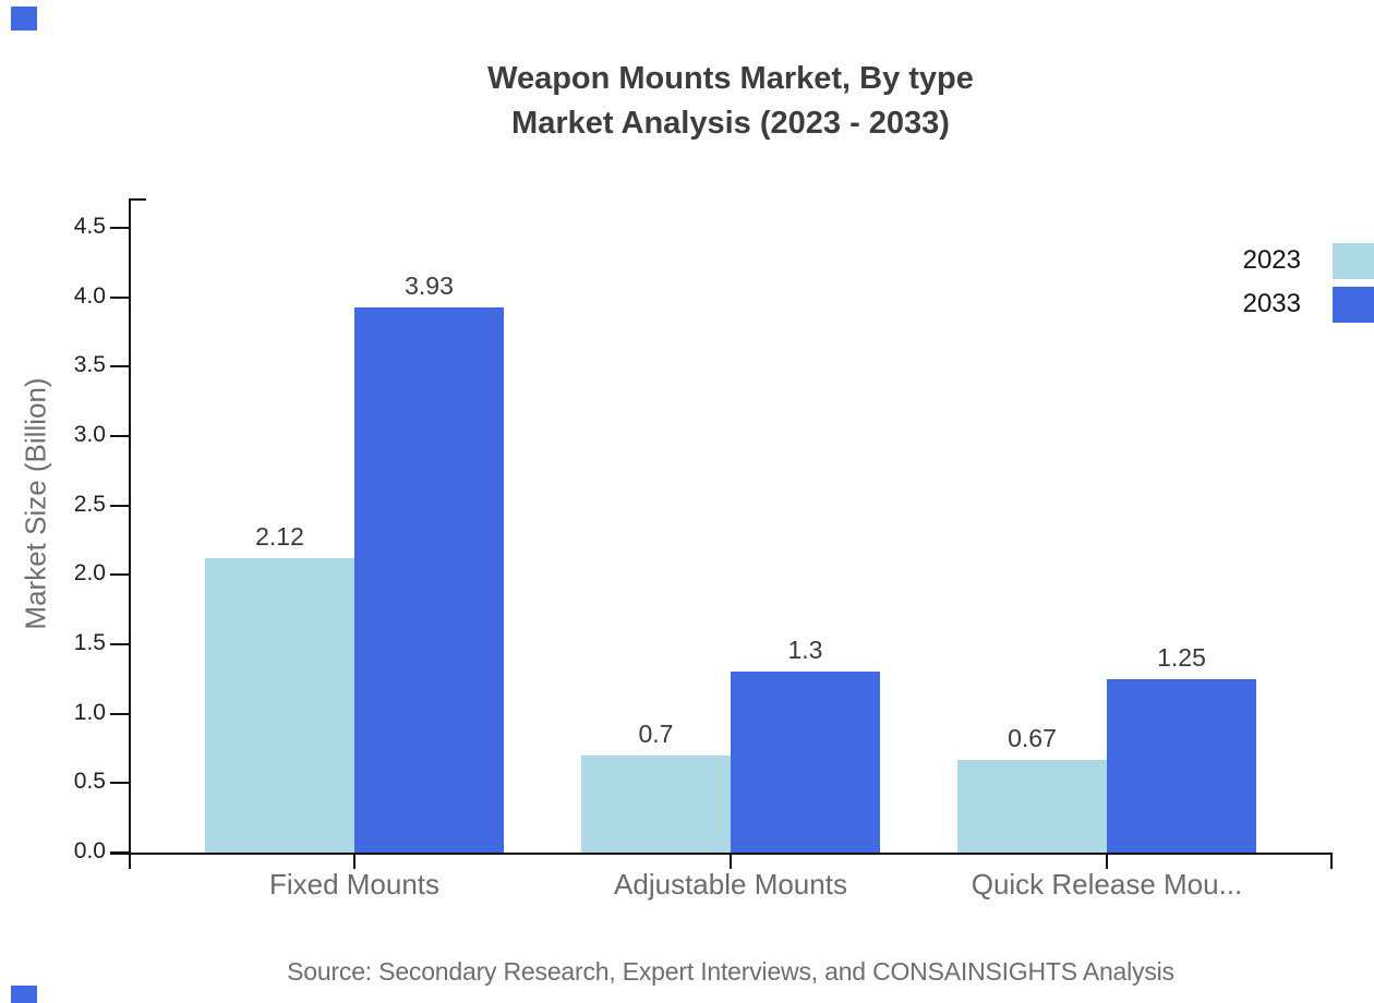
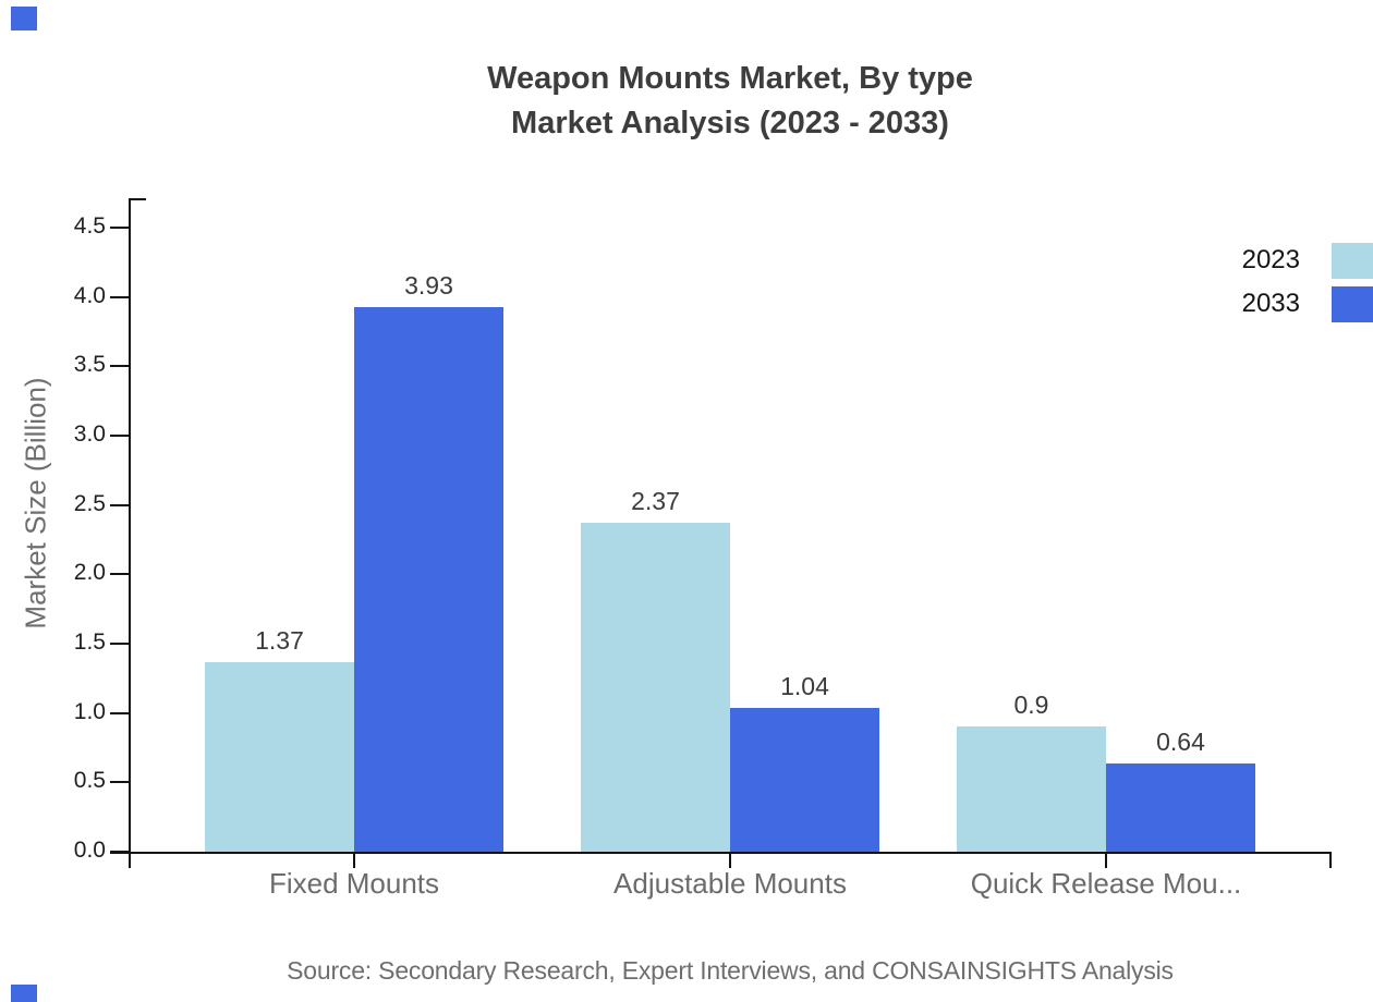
2023/Fixed Mounts: 2.12 -> 1.37
2023/Adjustable Mounts: 0.7 -> 2.37
2033/Adjustable Mounts: 1.3 -> 1.04
2023/Quick Release Mou...: 0.67 -> 0.9
2033/Quick Release Mou...: 1.25 -> 0.64
